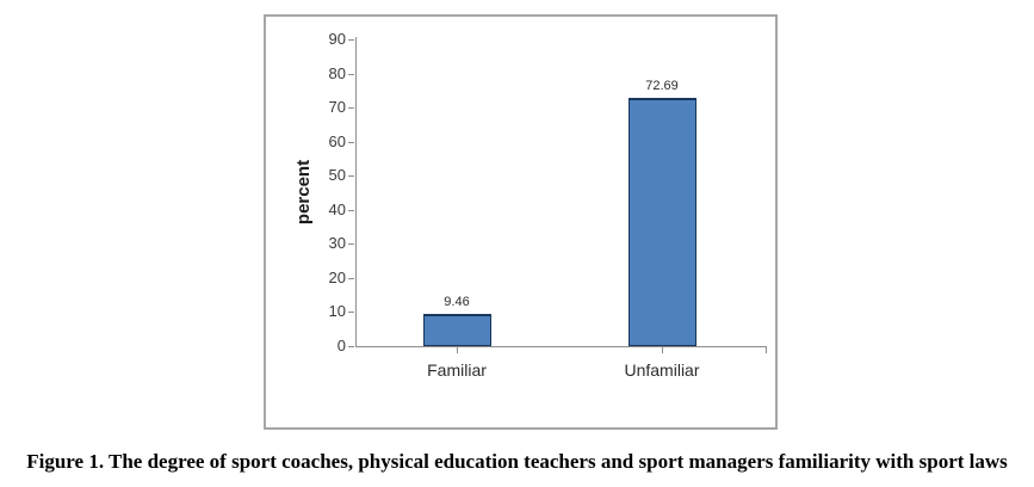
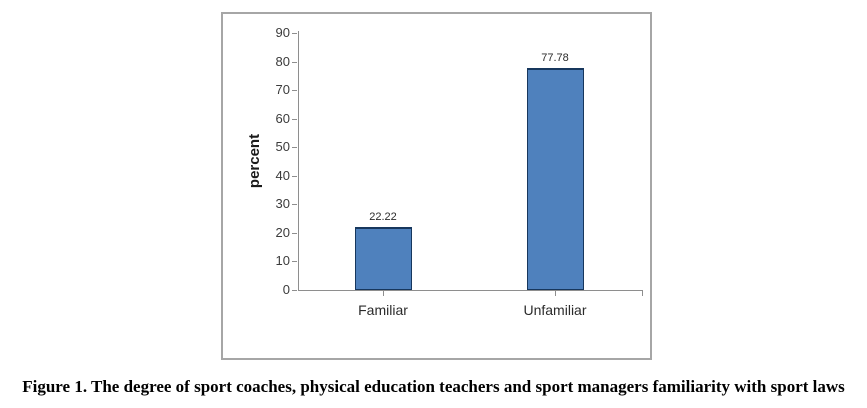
Familiar: 9.46 -> 22.22
Unfamiliar: 72.69 -> 77.78
